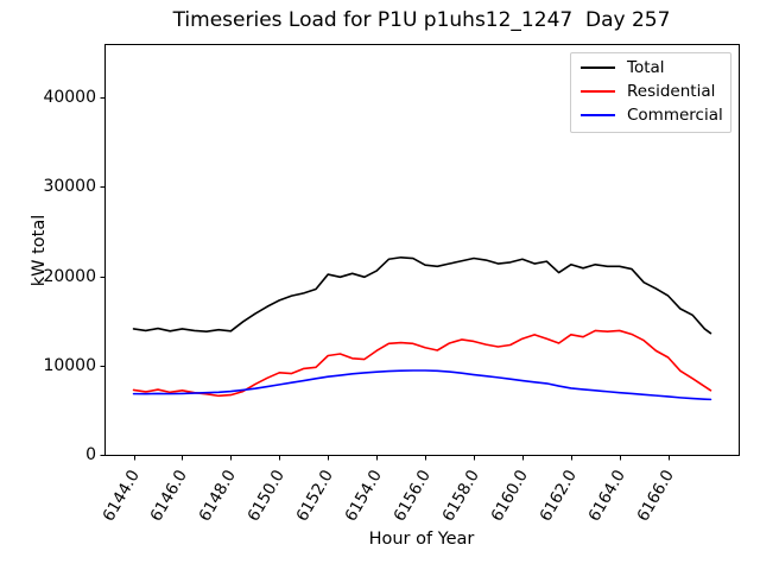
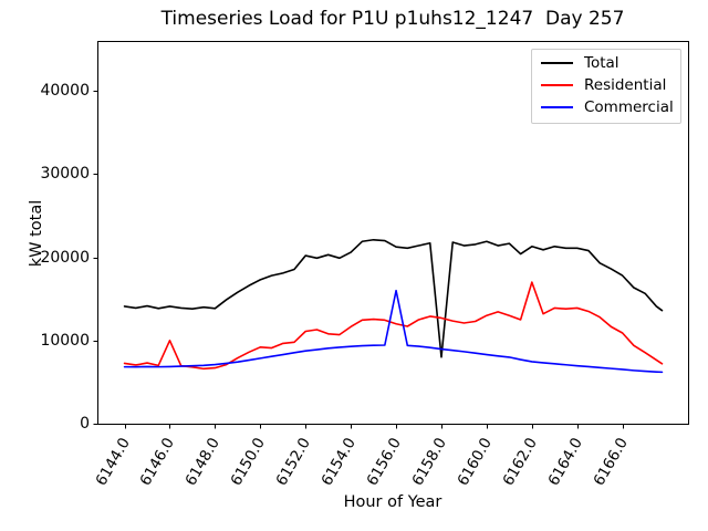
Residential/6146.0: 7000 -> 10000
Commercial/6156.0: 9000 -> 16000
Total/6158.0: 22000 -> 8000
Residential/6162.0: 13000 -> 17000
